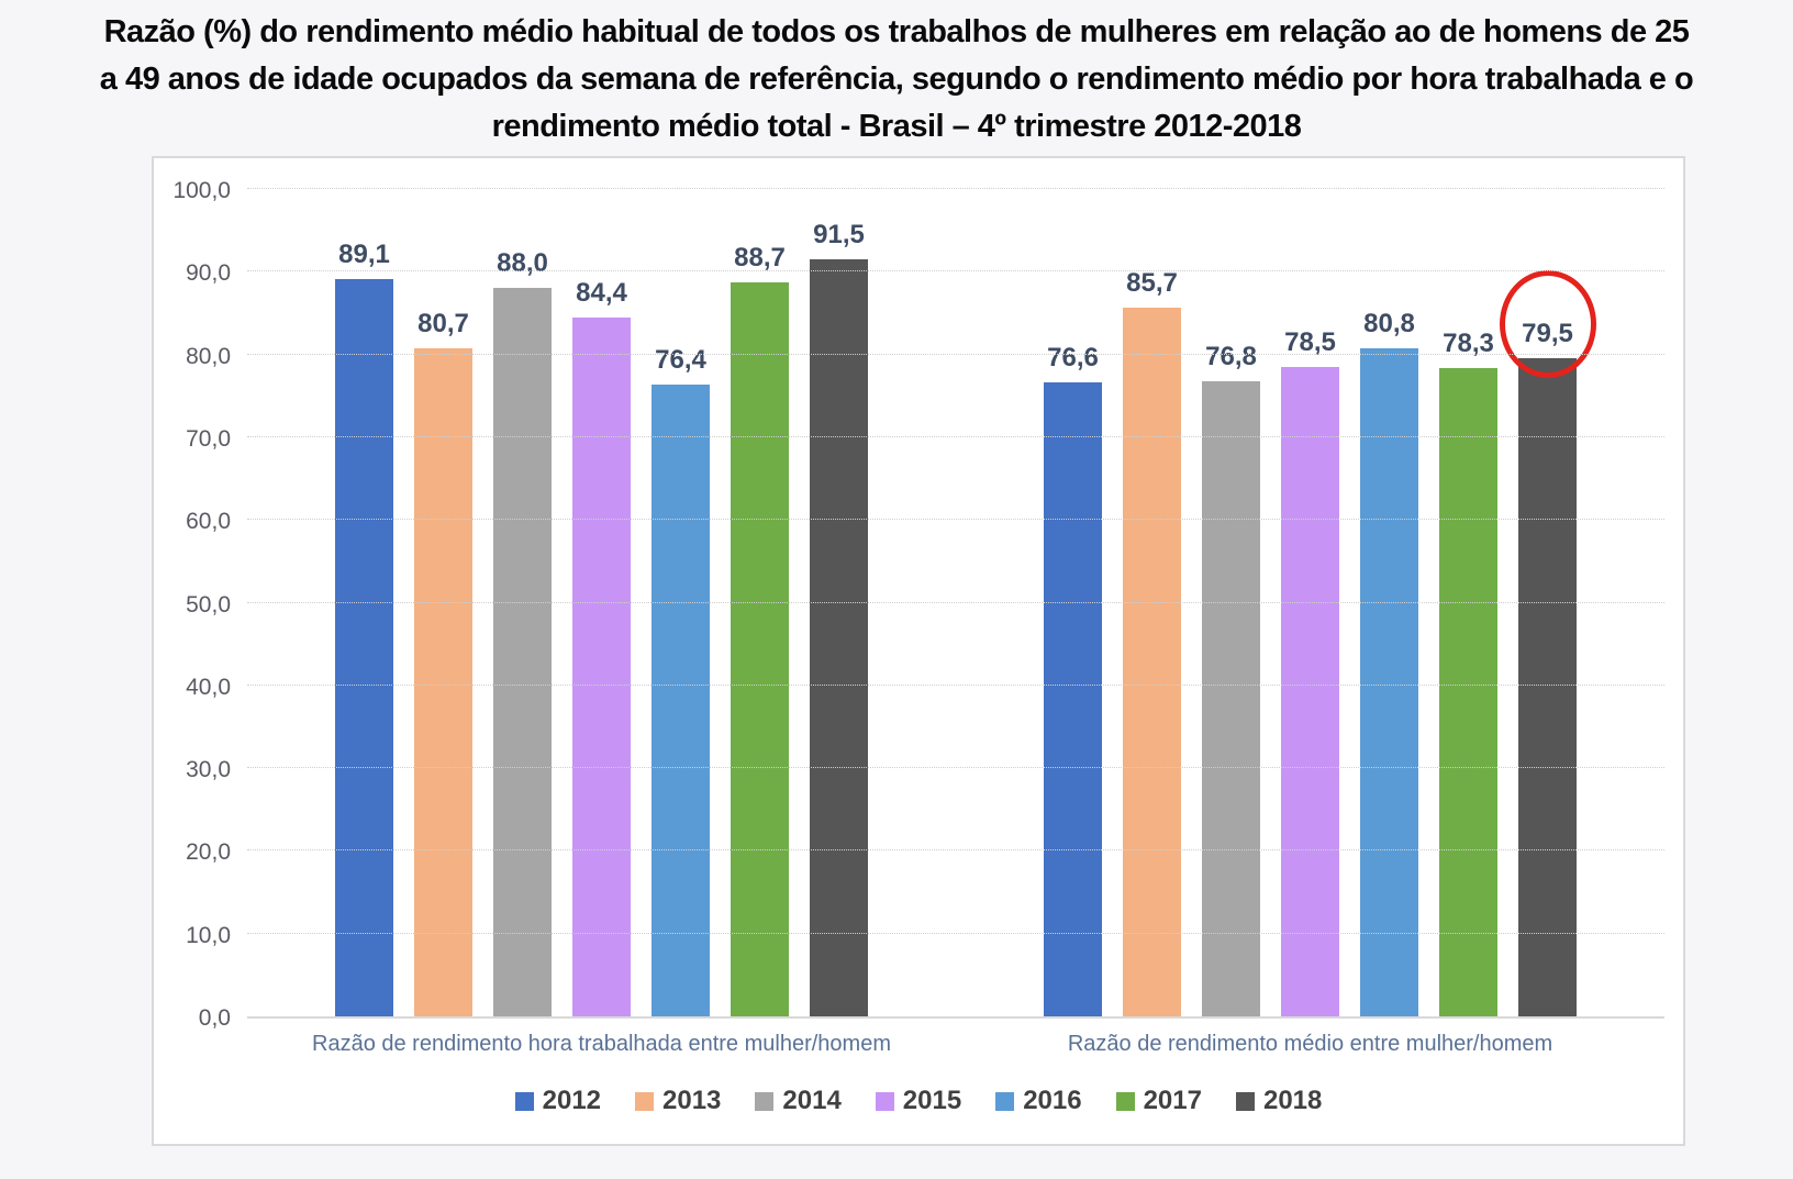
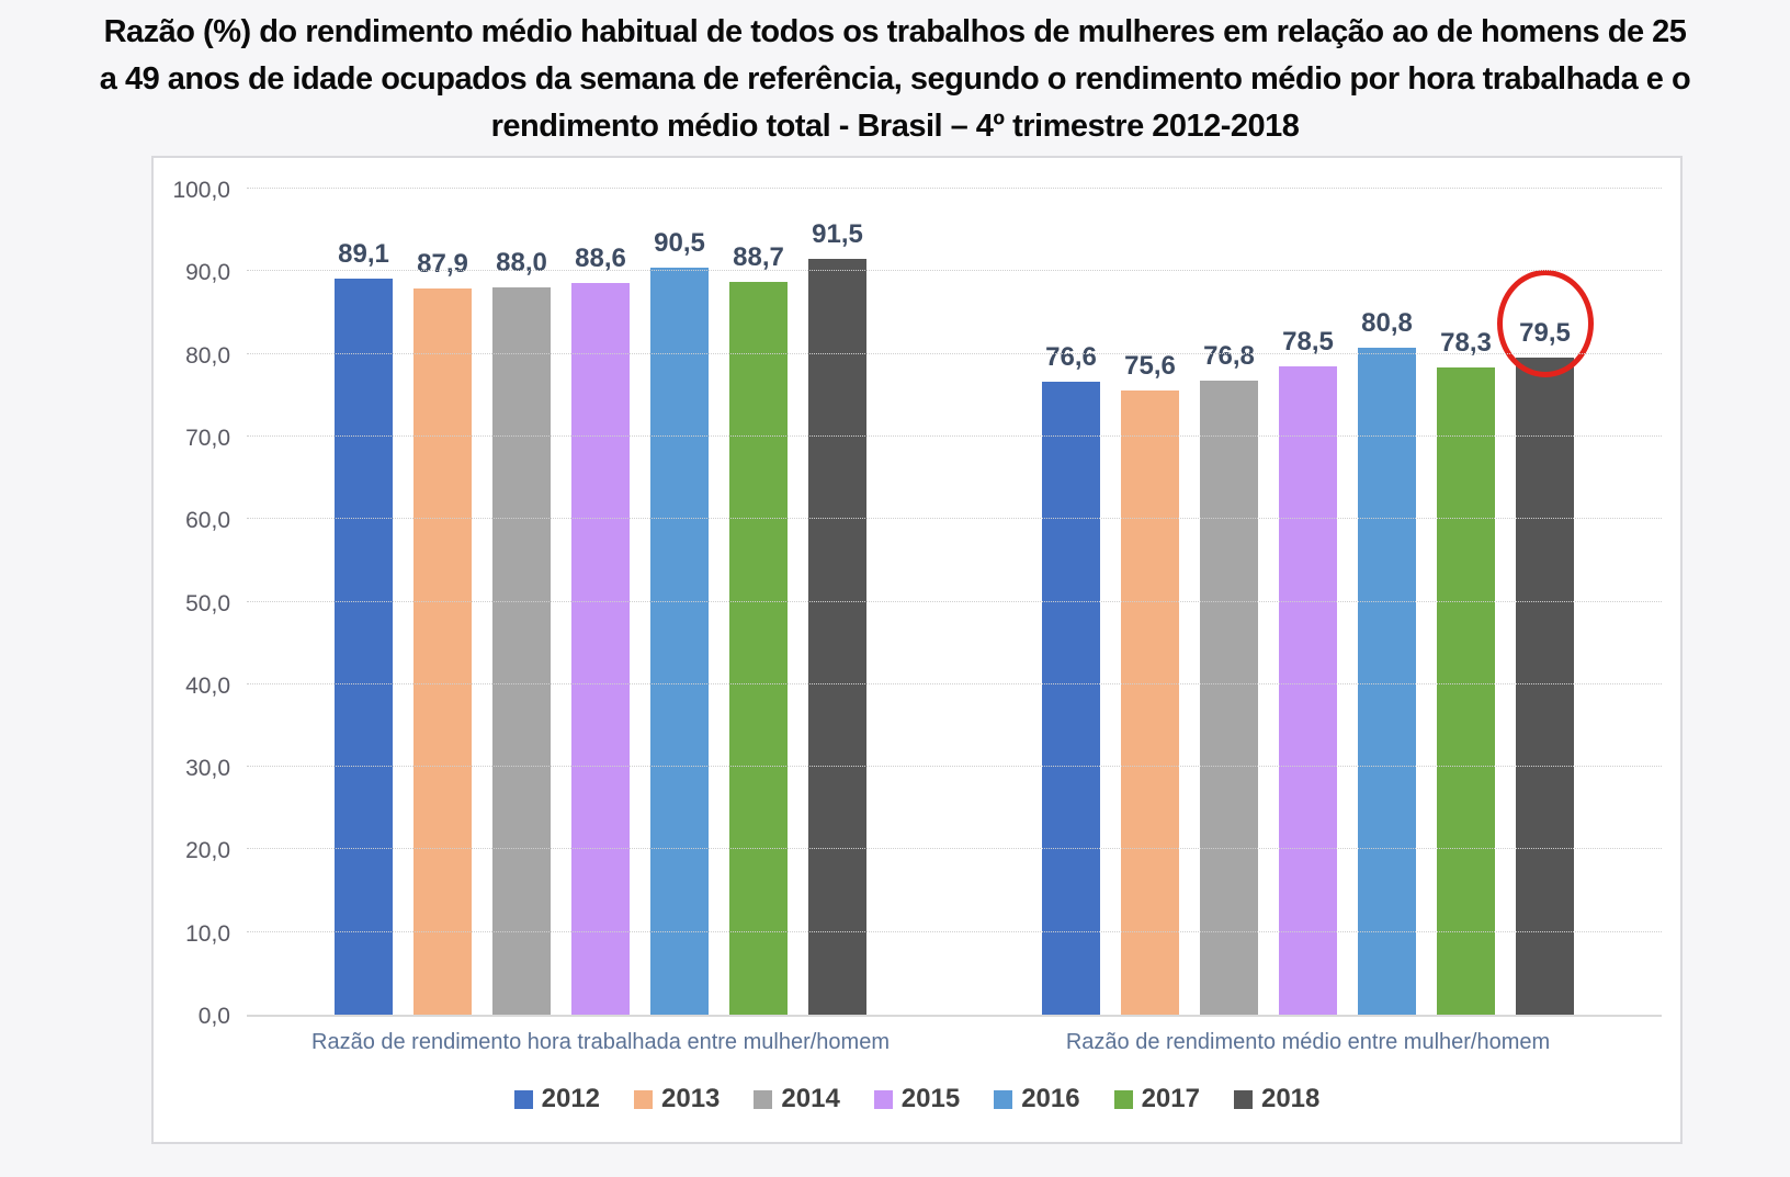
2013/Razão de rendimento hora trabalhada entre mulher/homem: 80,7 -> 87,9
2015/Razão de rendimento hora trabalhada entre mulher/homem: 84,4 -> 88,6
2016/Razão de rendimento hora trabalhada entre mulher/homem: 76,4 -> 90,5
2013/Razão de rendimento médio entre mulher/homem: 85,7 -> 75,6
